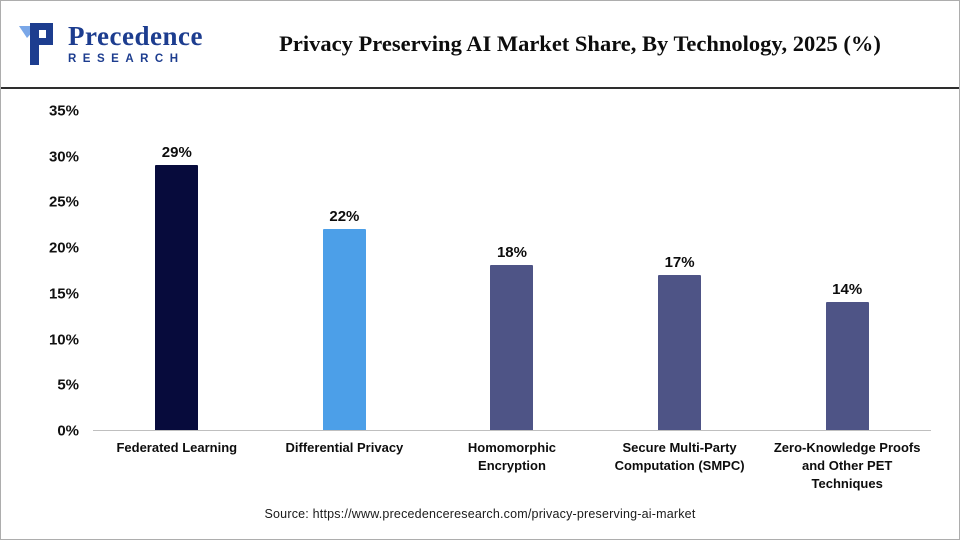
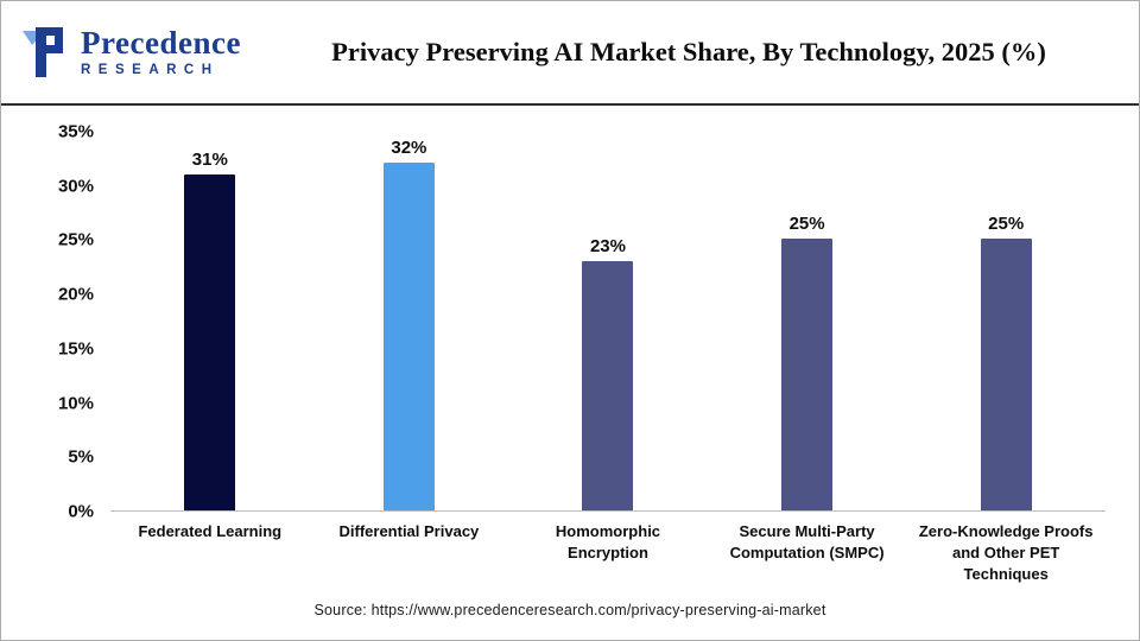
Federated Learning: 29% -> 31%
Differential Privacy: 22% -> 32%
Homomorphic Encryption: 18% -> 23%
Secure Multi-Party Computation (SMPC): 17% -> 25%
Zero-Knowledge Proofs and Other PET Techniques: 14% -> 25%
